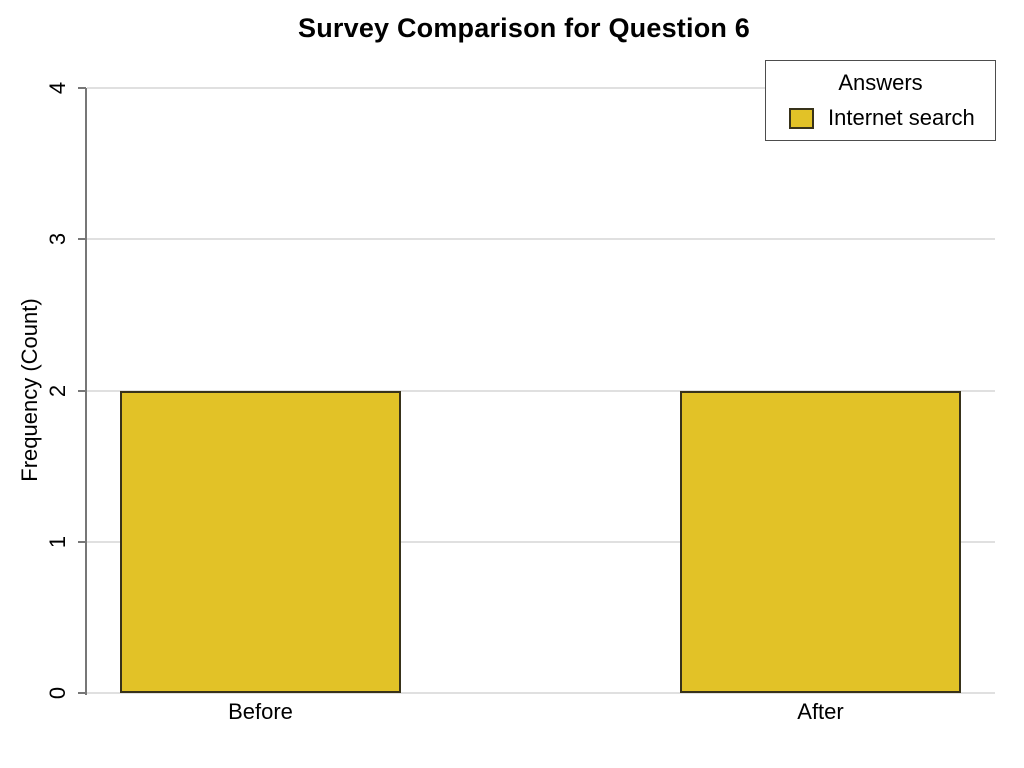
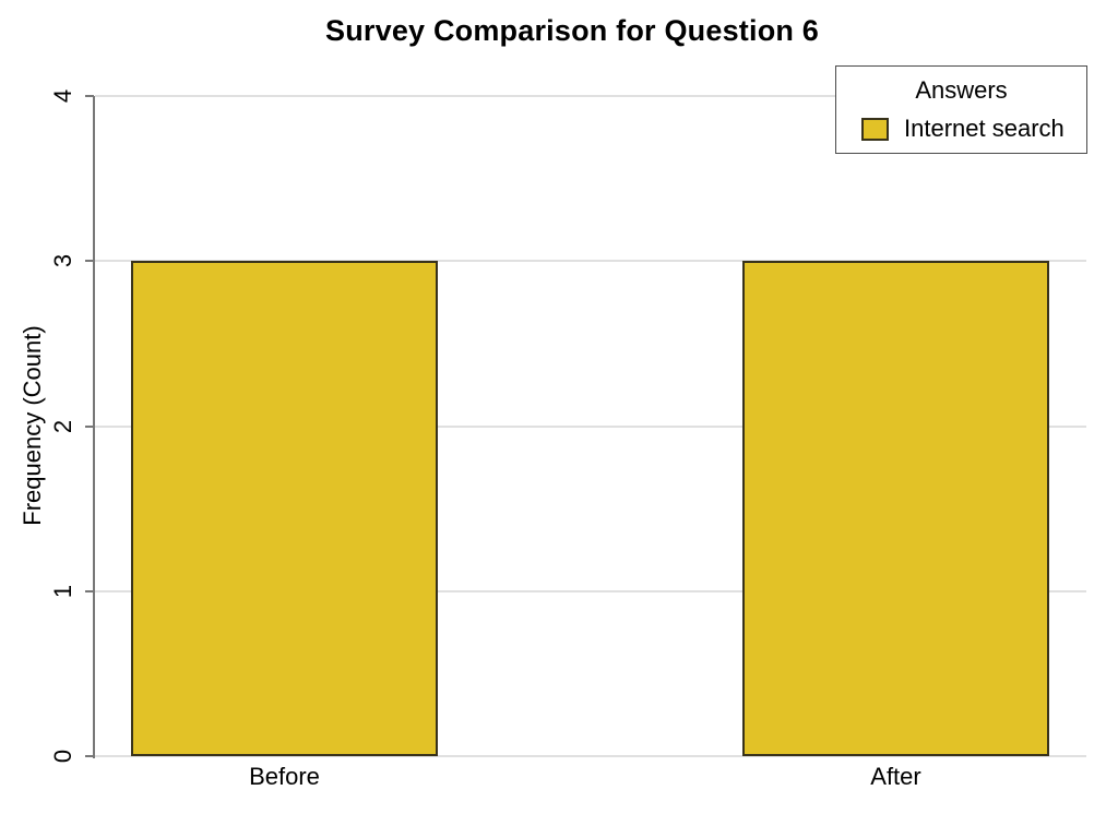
Before: 2 -> 3
After: 2 -> 3
